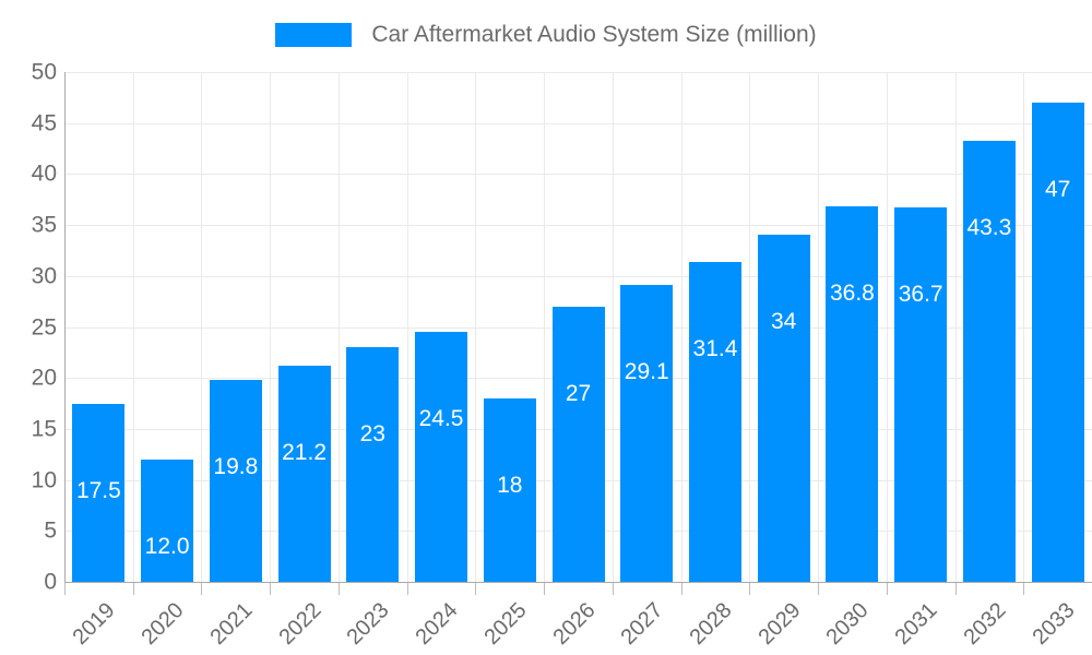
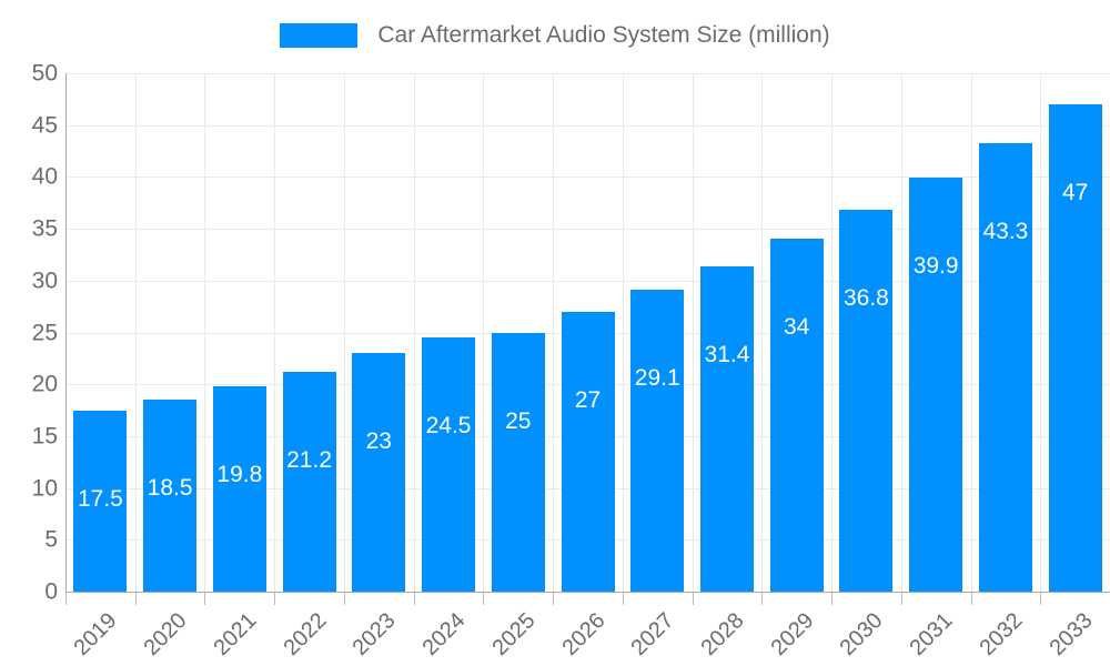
2020: 12.0 -> 18.5
2025: 18 -> 25
2031: 36.7 -> 39.9
